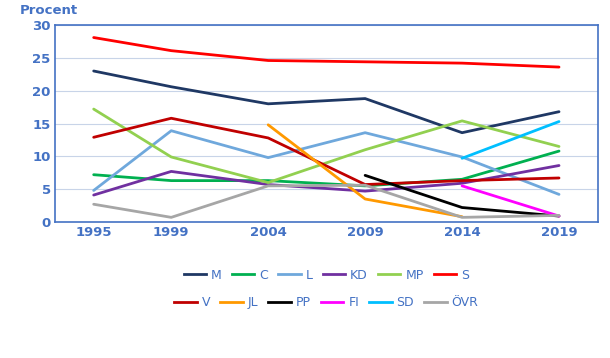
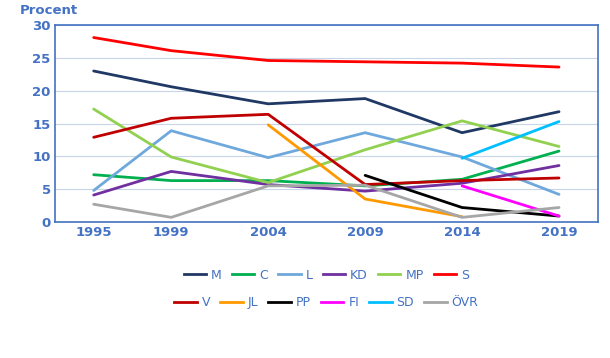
V/2004: 12.8 -> 16.4
ÖVR/2019: 1.0 -> 2.2
